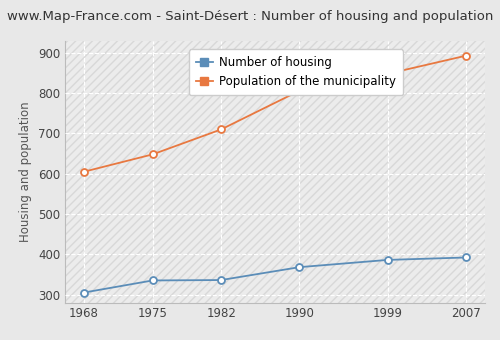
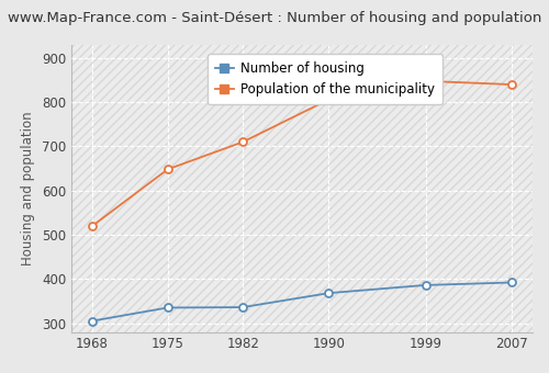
Population of the municipality/1968: 605 -> 520
Population of the municipality/2007: 893 -> 840
